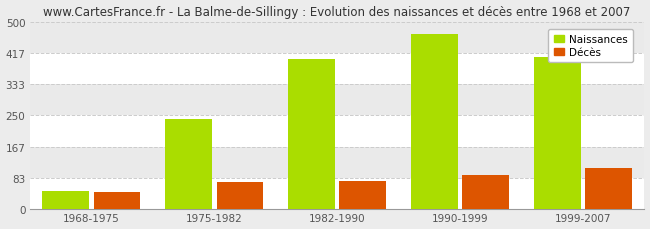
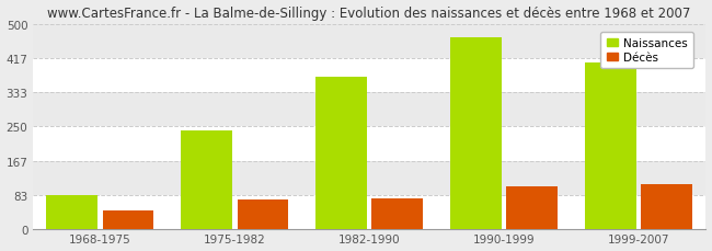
Naissances/1968-1975: 50 -> 83
Naissances/1982-1990: 400 -> 370
Décès/1990-1999: 90 -> 105
